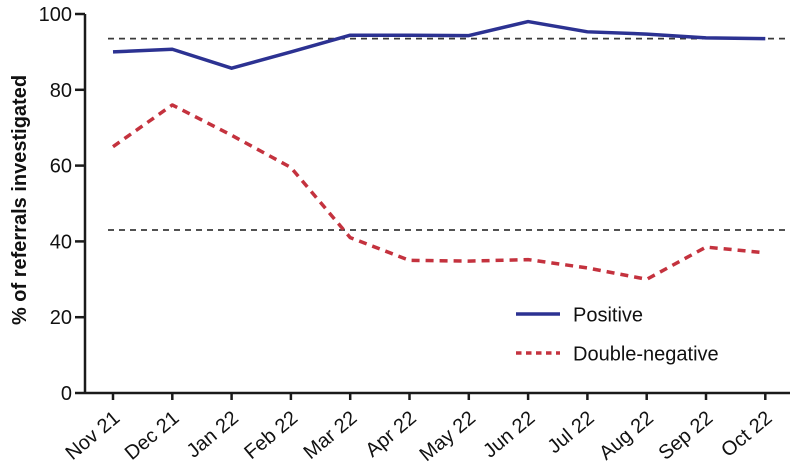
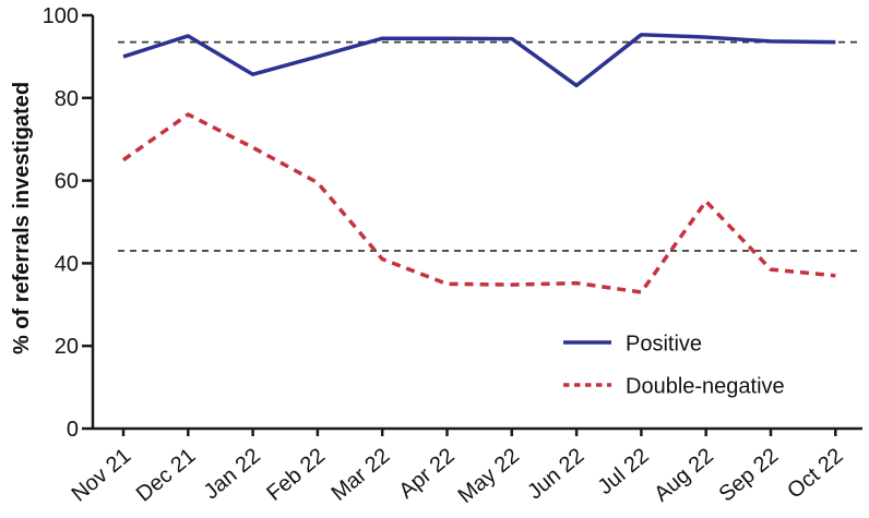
Positive/Dec 21: 91 -> 95
Positive/Jun 22: 98 -> 83
Double-negative/Aug 22: 30 -> 55
